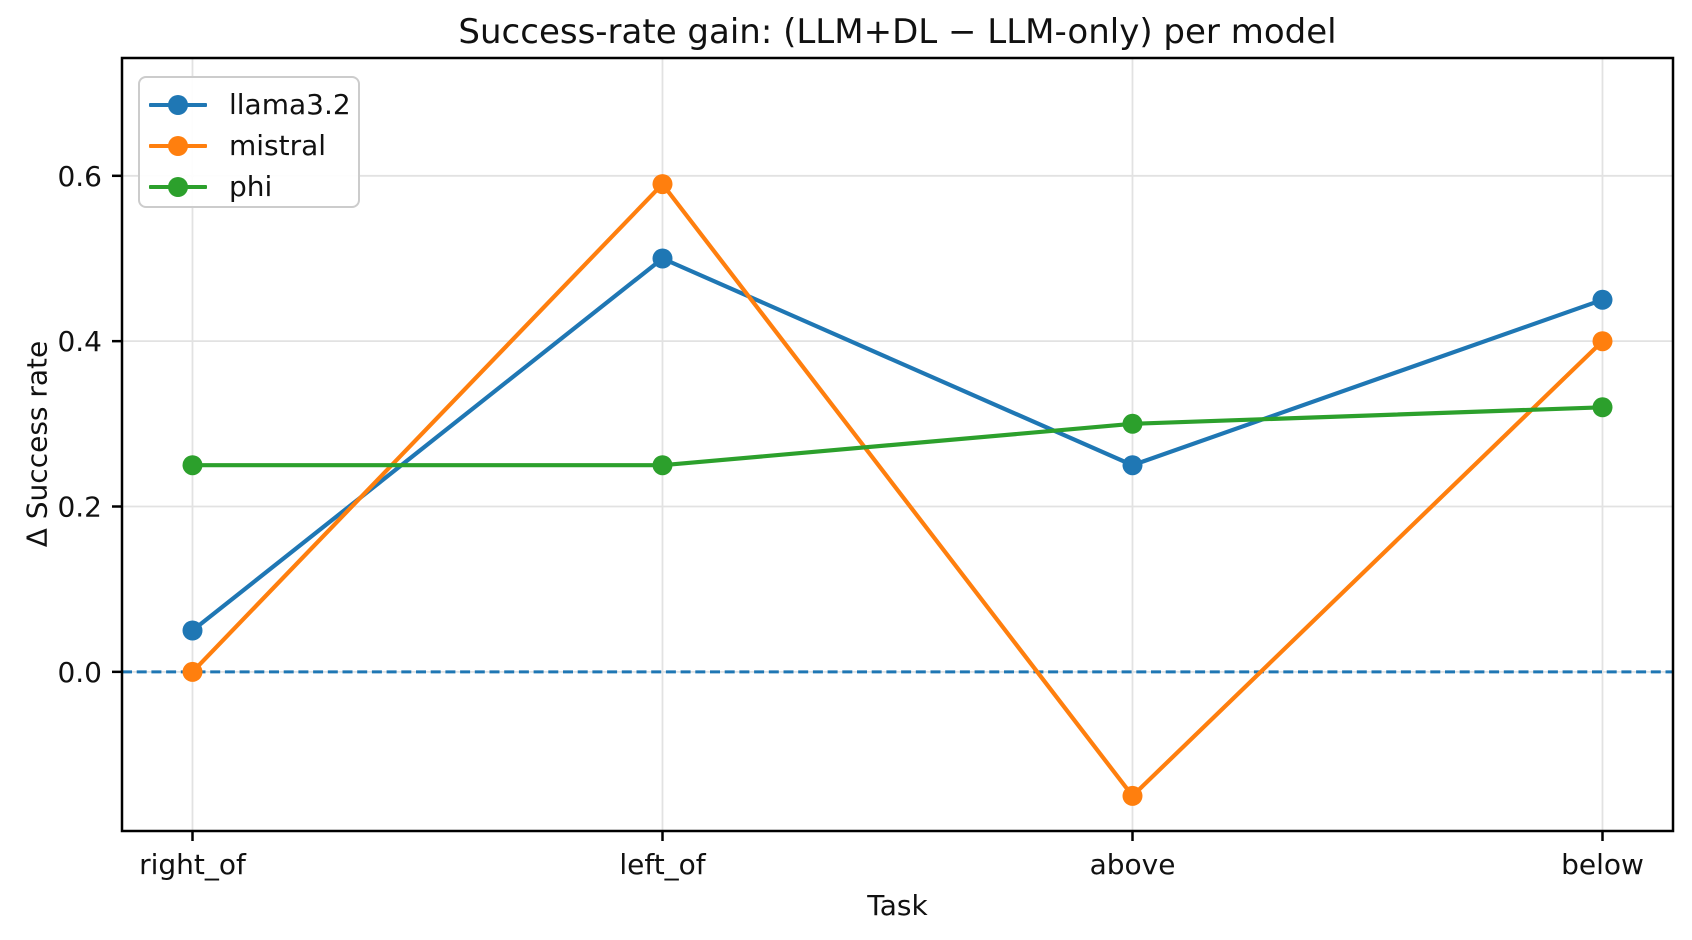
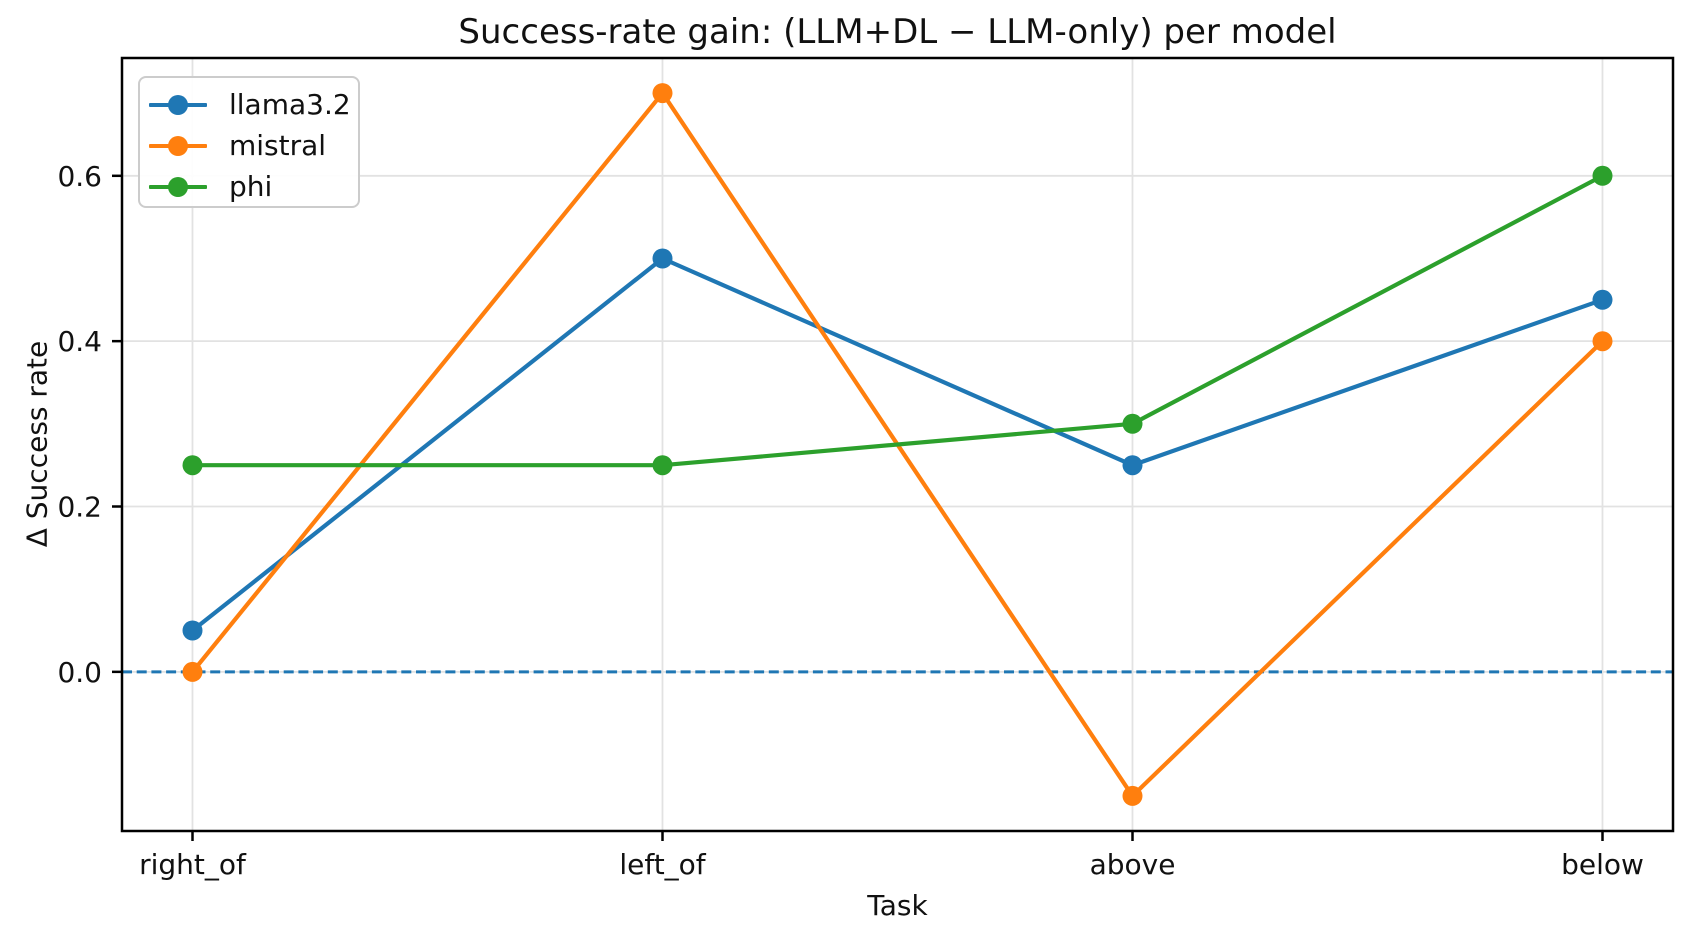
mistral/left_of: 0.59 -> 0.70
phi/below: 0.32 -> 0.60
